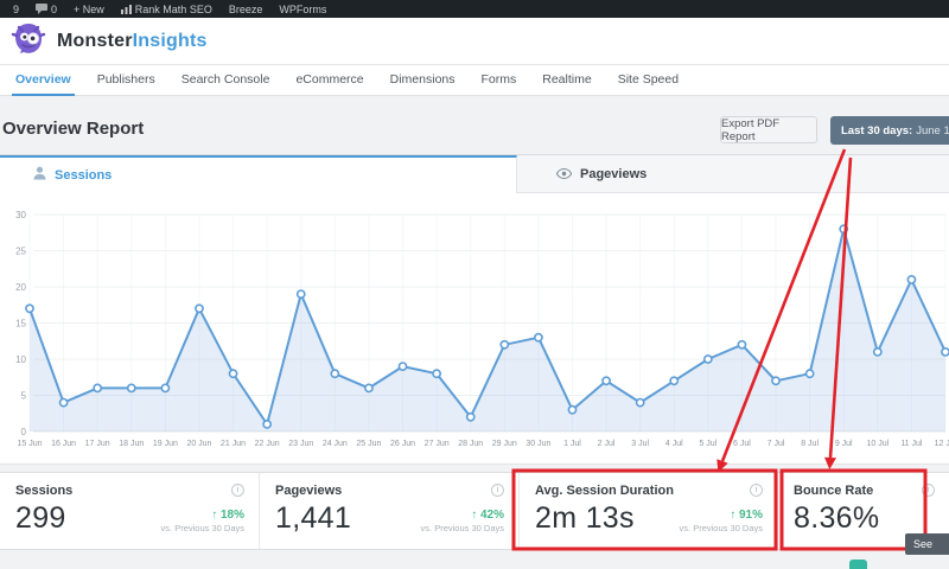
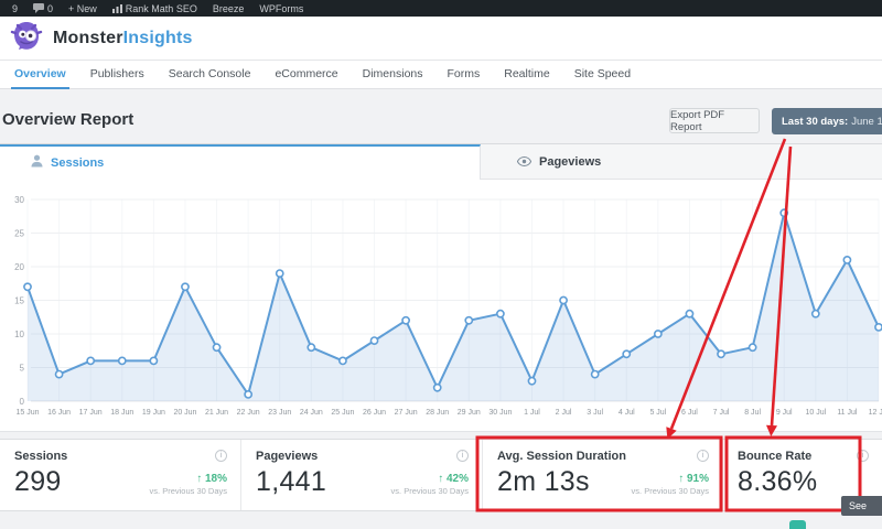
27 Jun: 8 -> 12
2 Jul: 7 -> 15
6 Jul: 12 -> 13
10 Jul: 11 -> 13
